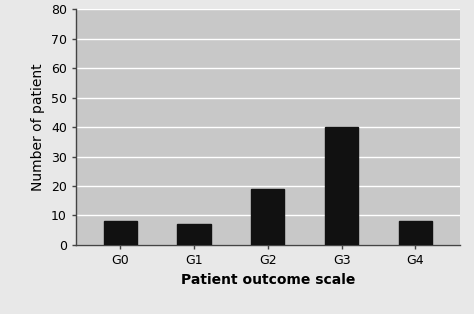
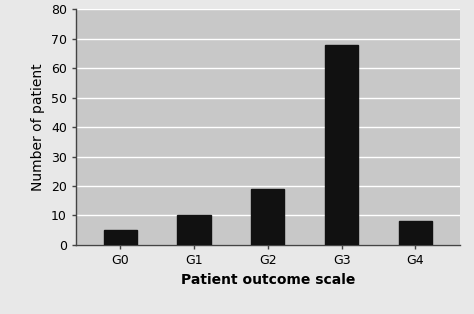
G0: 8 -> 5
G1: 7 -> 10
G3: 40 -> 68
